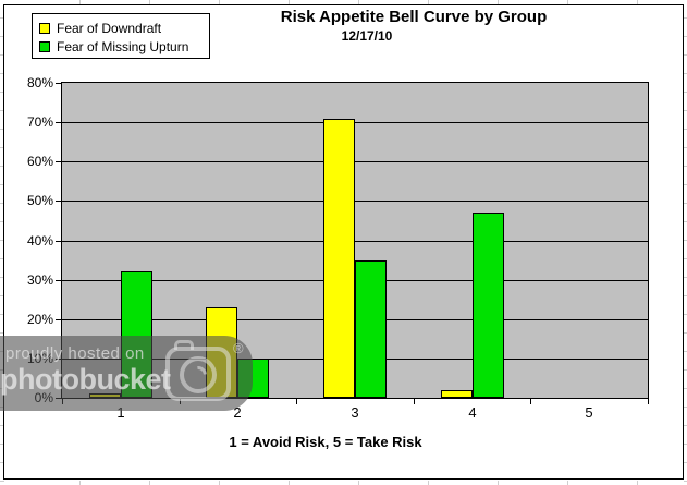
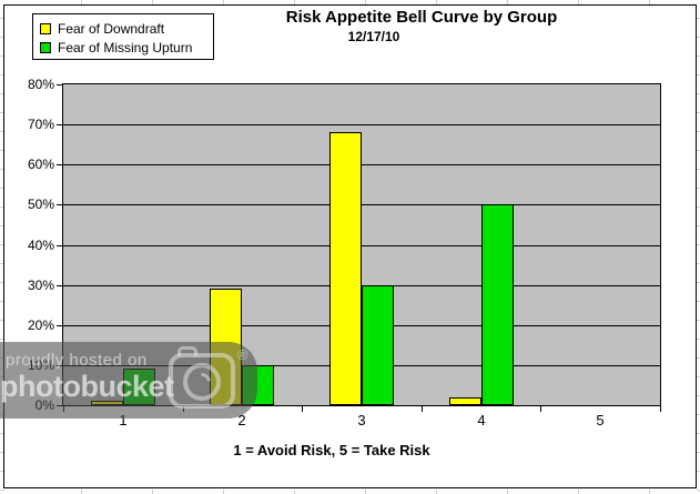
Fear of Missing Upturn/1: 32% -> 9%
Fear of Downdraft/2: 23% -> 29%
Fear of Downdraft/3: 71% -> 68%
Fear of Missing Upturn/3: 35% -> 30%
Fear of Missing Upturn/4: 47% -> 50%
